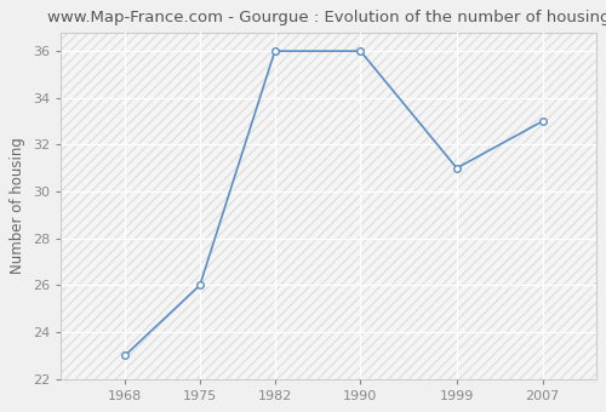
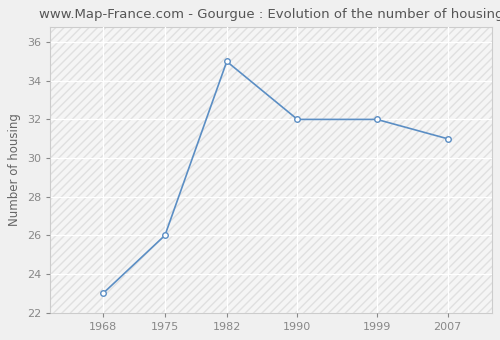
1982: 36 -> 35
1990: 36 -> 32
1999: 31 -> 32
2007: 33 -> 31
